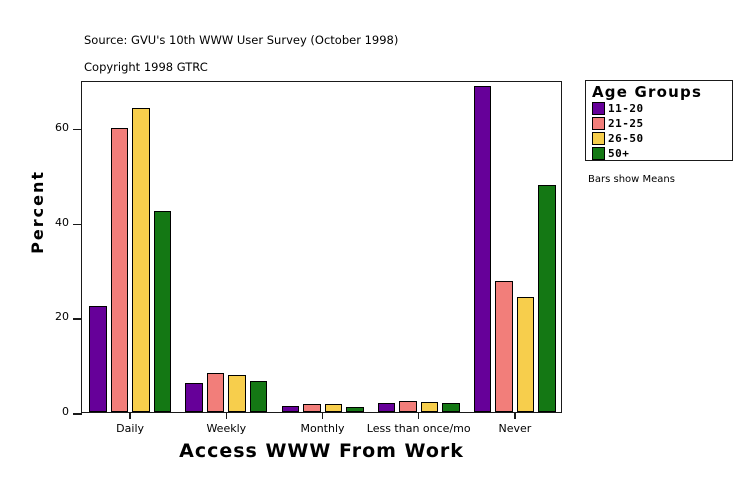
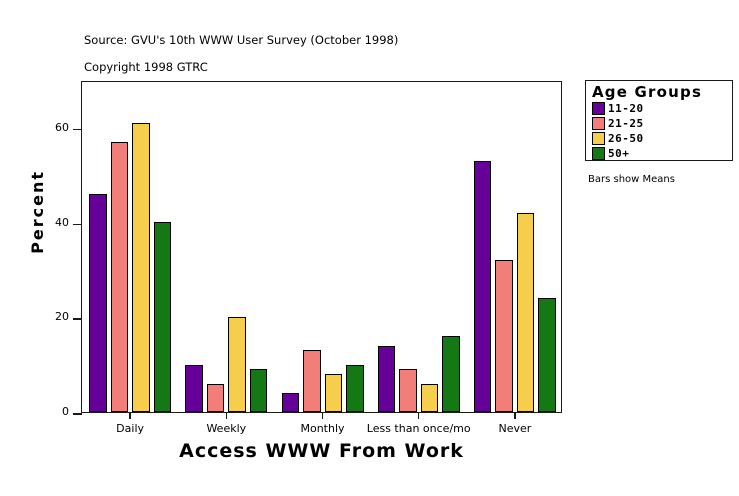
11-20/Daily: 22 -> 46
21-25/Daily: 60 -> 57
26-50/Daily: 64 -> 61
50+/Daily: 42 -> 40
11-20/Weekly: 6 -> 10
21-25/Weekly: 8 -> 6
26-50/Weekly: 8 -> 20
50+/Weekly: 7 -> 9
11-20/Monthly: 1 -> 4
21-25/Monthly: 2 -> 13
26-50/Monthly: 2 -> 8
50+/Monthly: 1 -> 10
11-20/Less than once/mo: 2 -> 14
21-25/Less than once/mo: 2 -> 9
26-50/Less than once/mo: 2 -> 6
50+/Less than once/mo: 2 -> 16
11-20/Never: 69 -> 53
21-25/Never: 28 -> 32
26-50/Never: 24 -> 42
50+/Never: 48 -> 24
